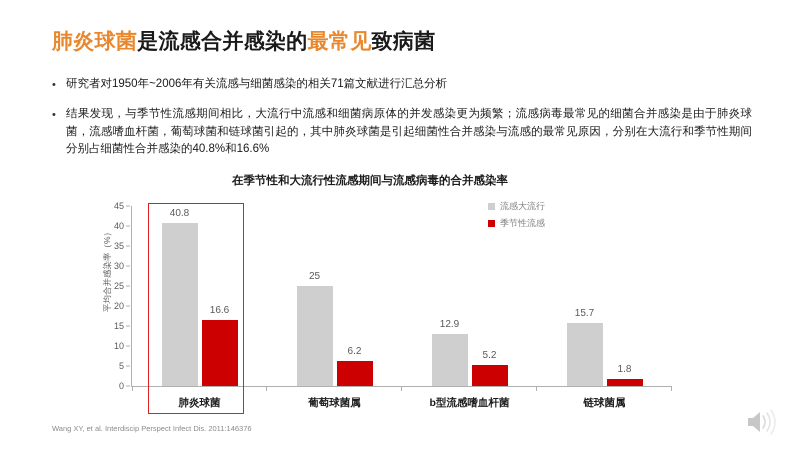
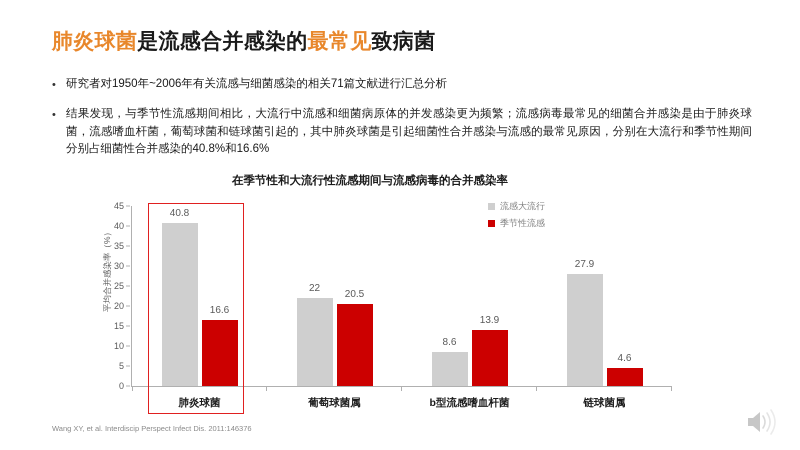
流感大流行/葡萄球菌属: 25 -> 22
季节性流感/葡萄球菌属: 6.2 -> 20.5
流感大流行/b型流感嗜血杆菌: 12.9 -> 8.6
季节性流感/b型流感嗜血杆菌: 5.2 -> 13.9
流感大流行/链球菌属: 15.7 -> 27.9
季节性流感/链球菌属: 1.8 -> 4.6
